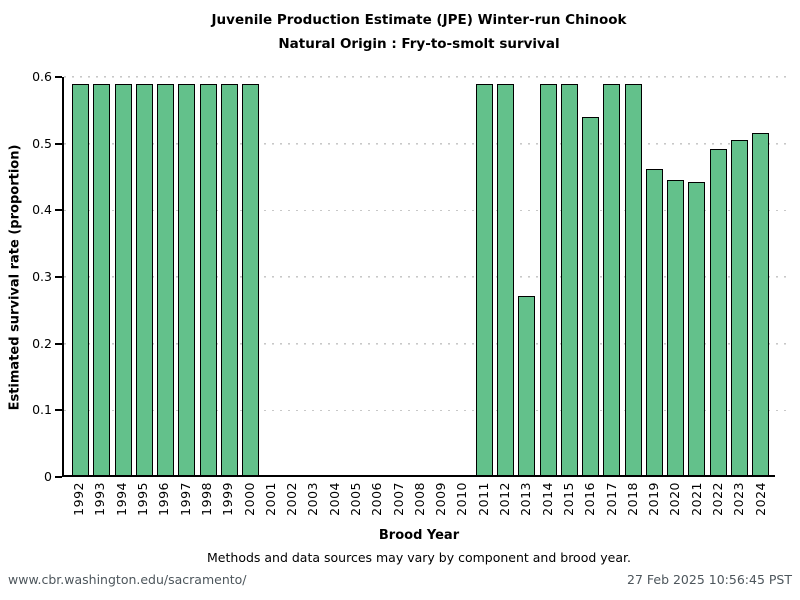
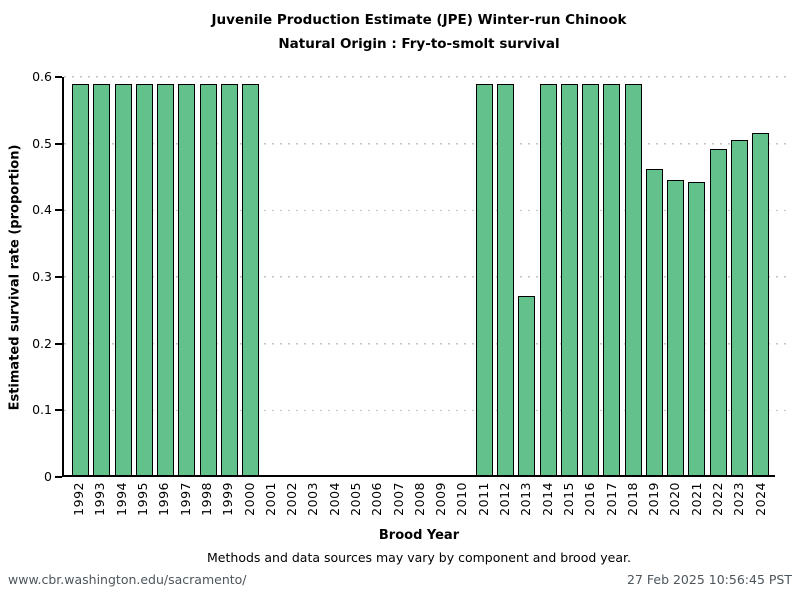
2016: 0.54 -> 0.59
